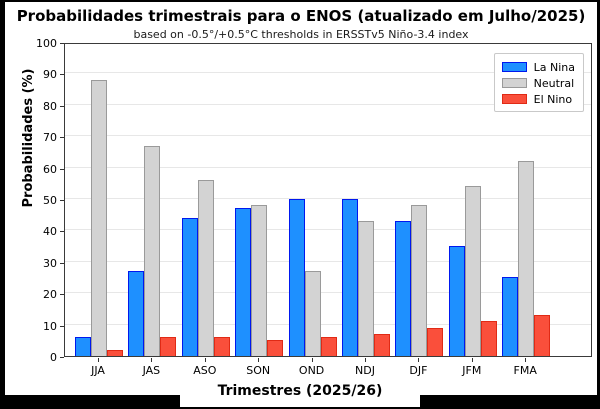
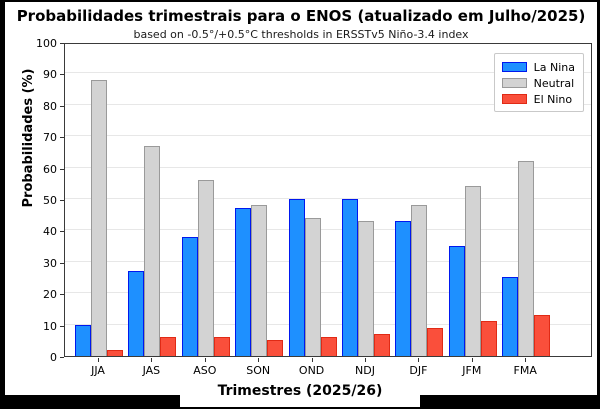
La Nina/JJA: 6 -> 10
La Nina/ASO: 44 -> 38
Neutral/OND: 27 -> 44
